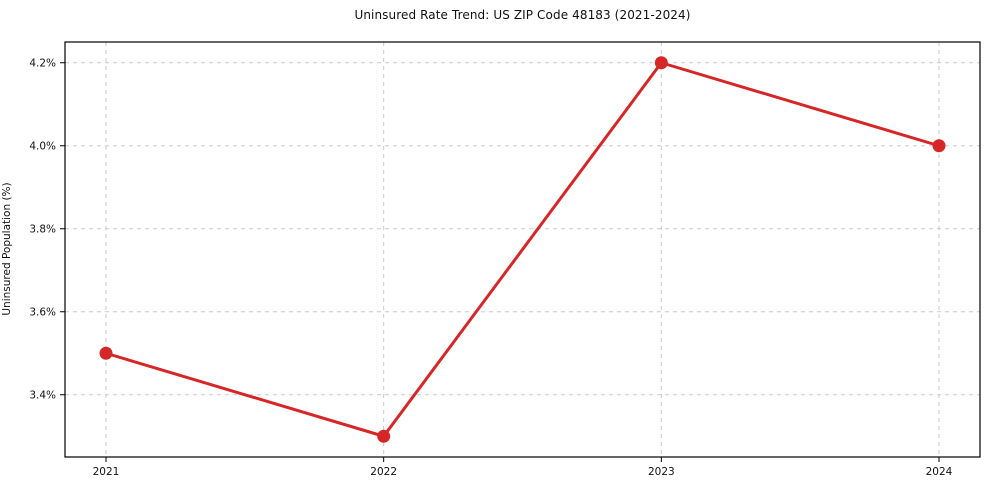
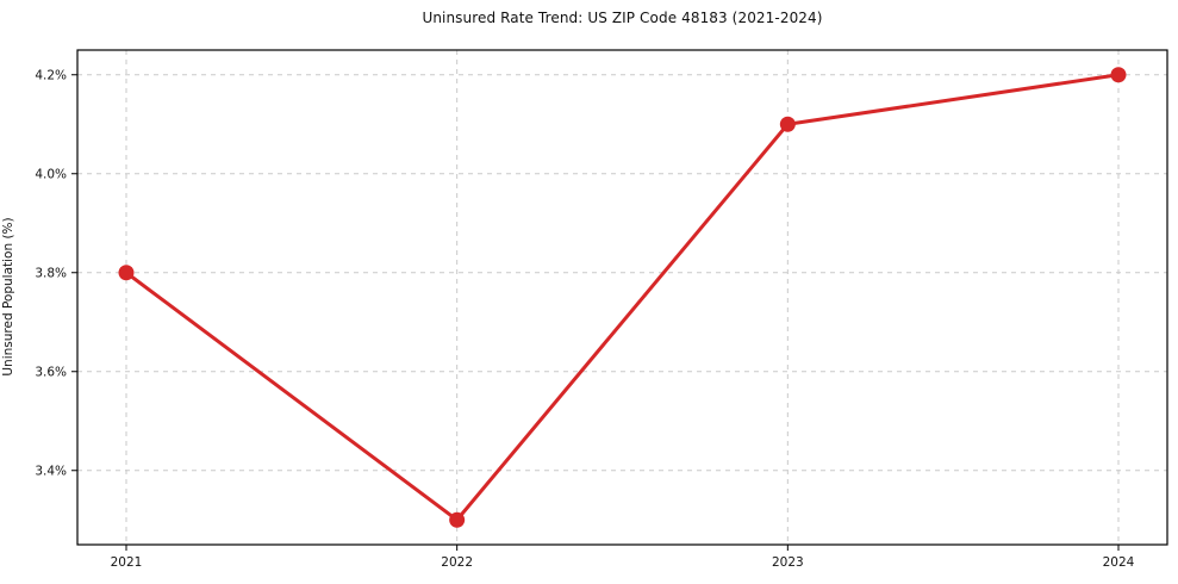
2021: 3.5% -> 3.8%
2023: 4.2% -> 4.1%
2024: 4.0% -> 4.2%
